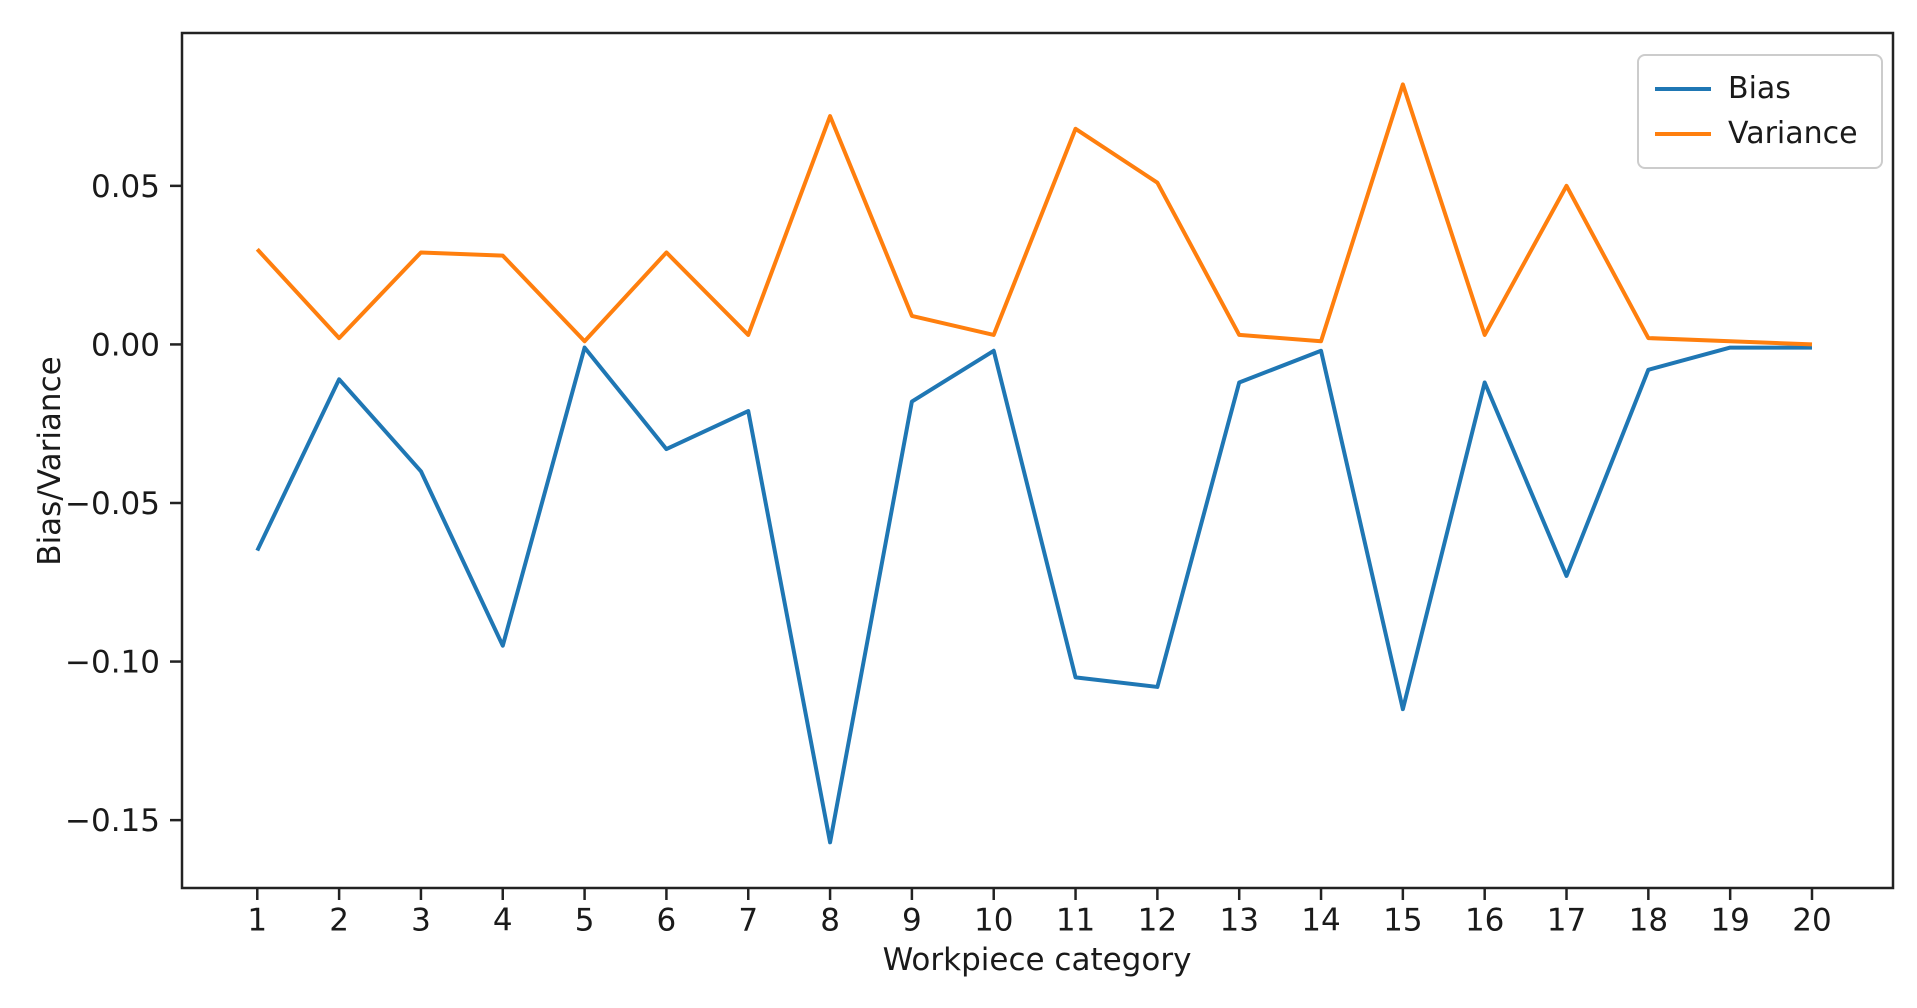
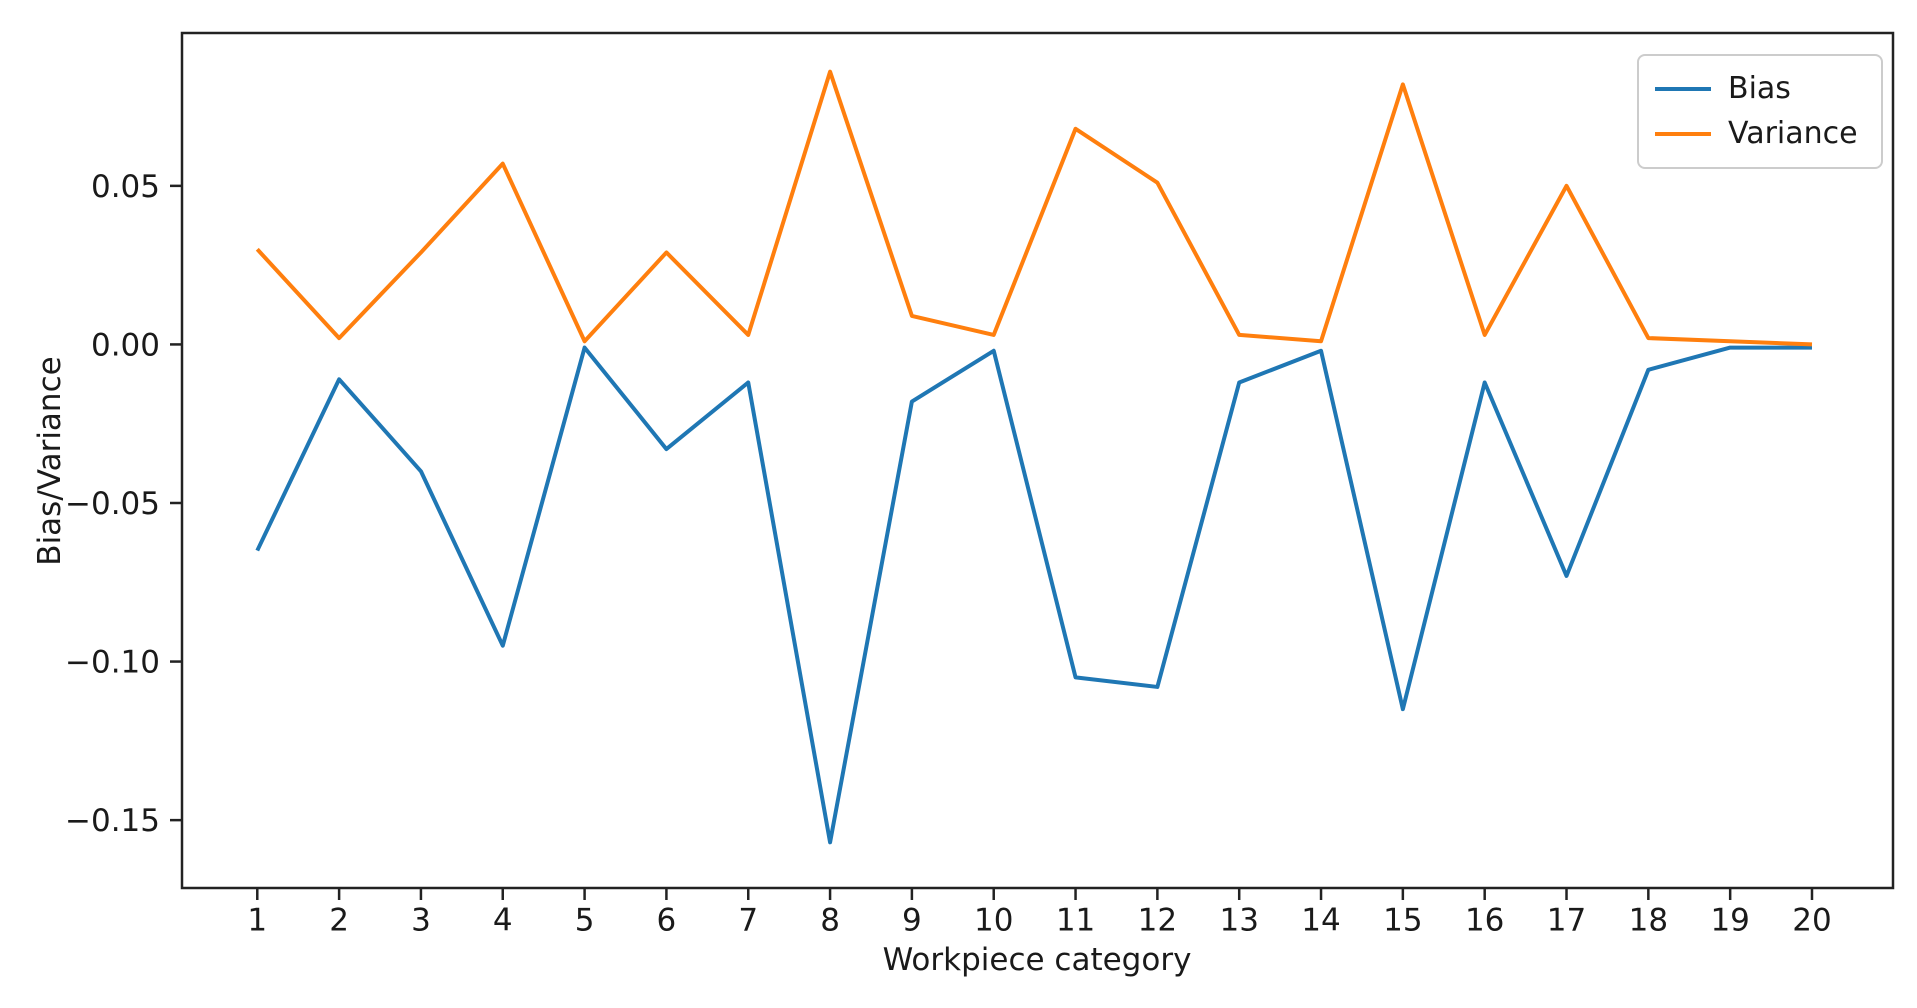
Variance/4: 0.028 -> 0.057
Bias/7: -0.021 -> -0.012
Variance/8: 0.072 -> 0.086
